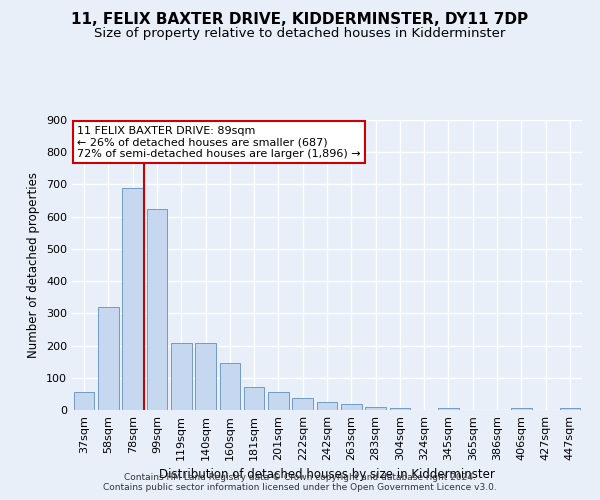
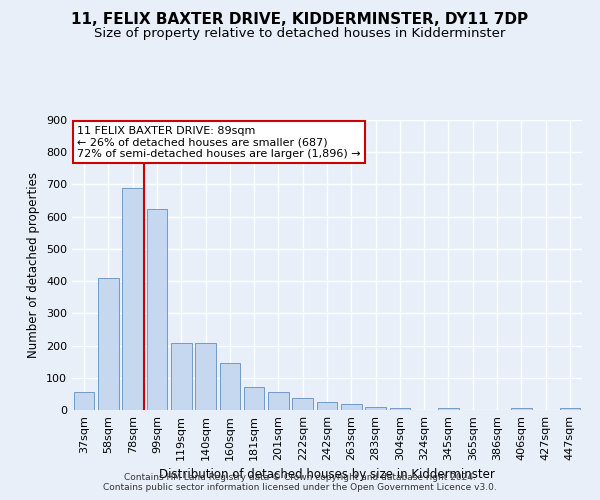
58sqm: 320 -> 410
